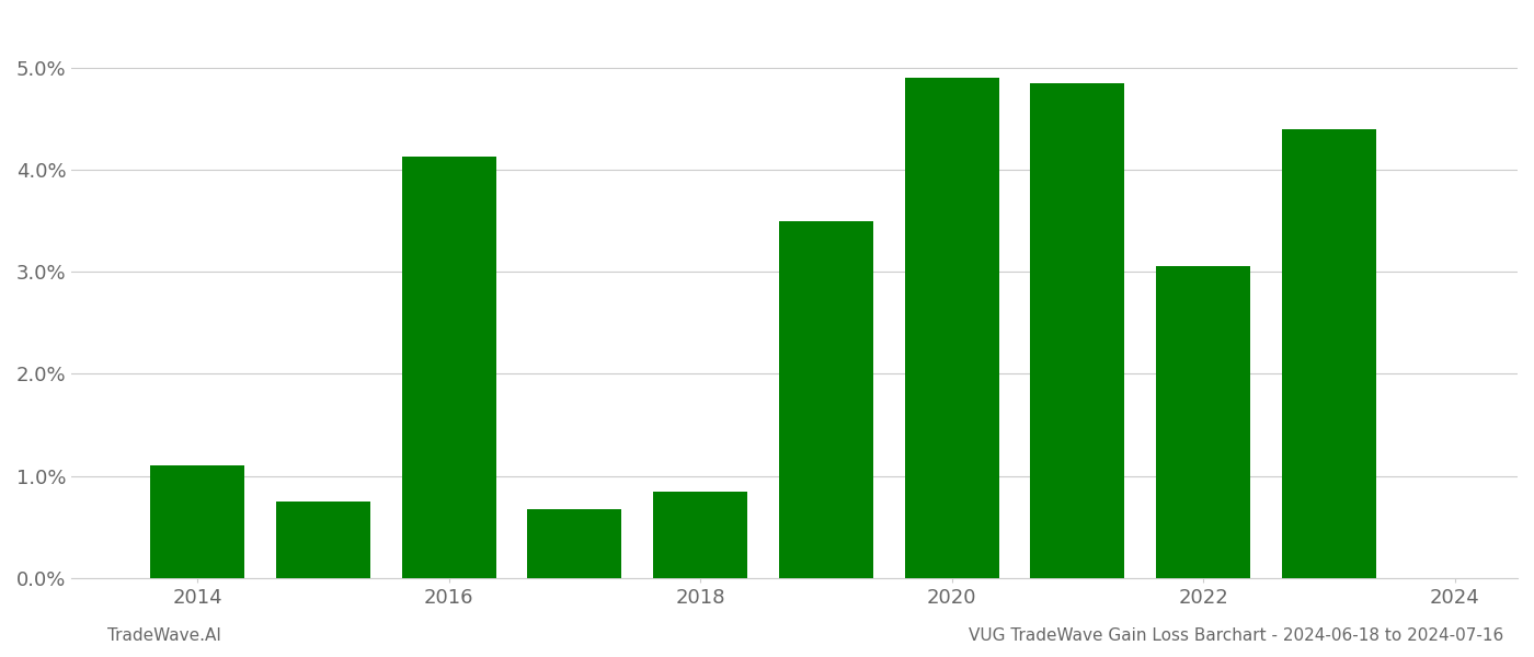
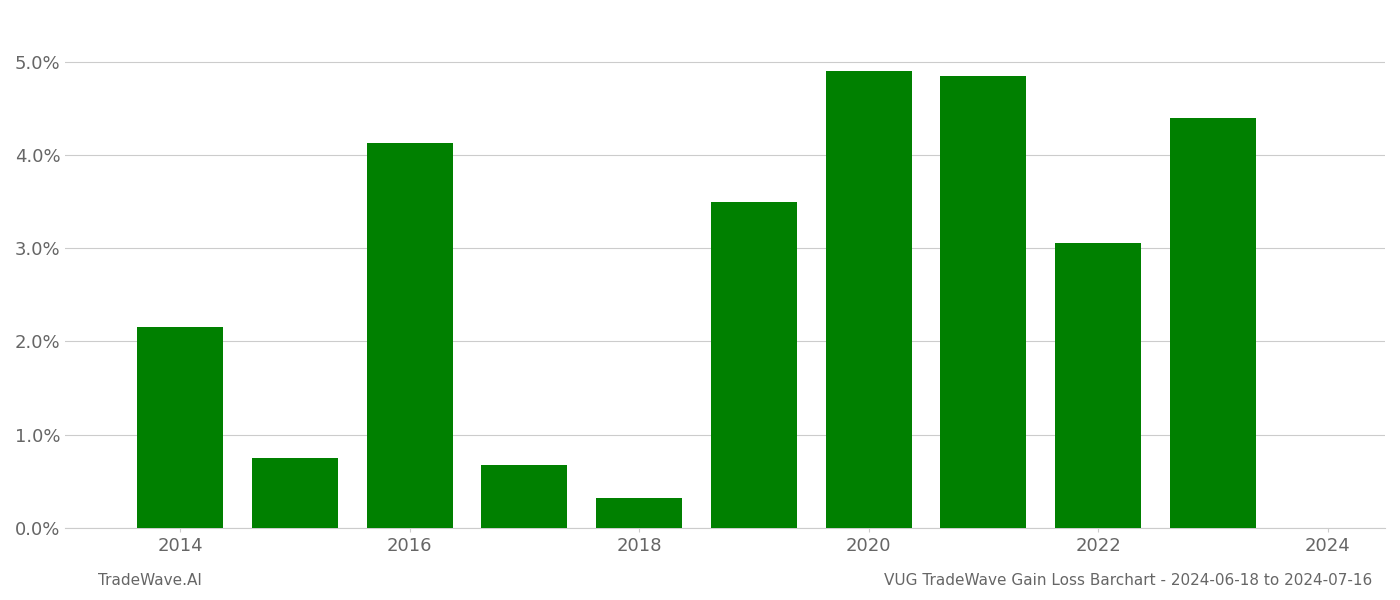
2014: 1.10% -> 2.16%
2018: 0.85% -> 0.32%
